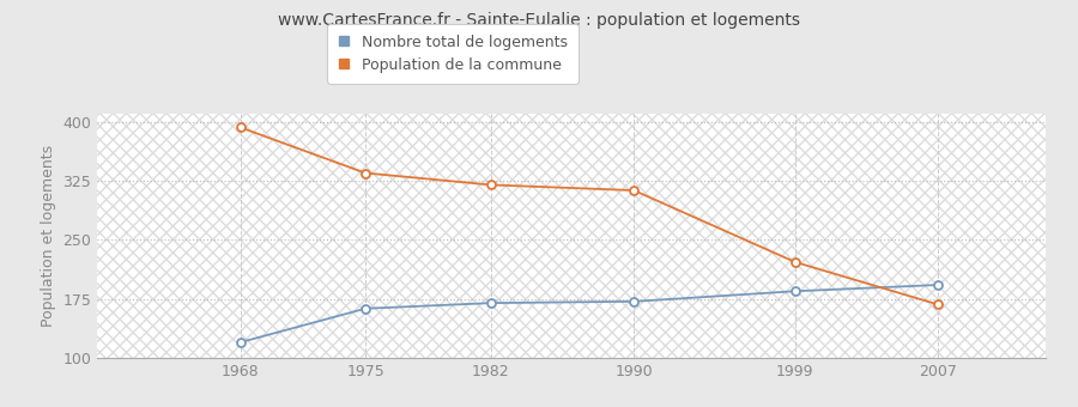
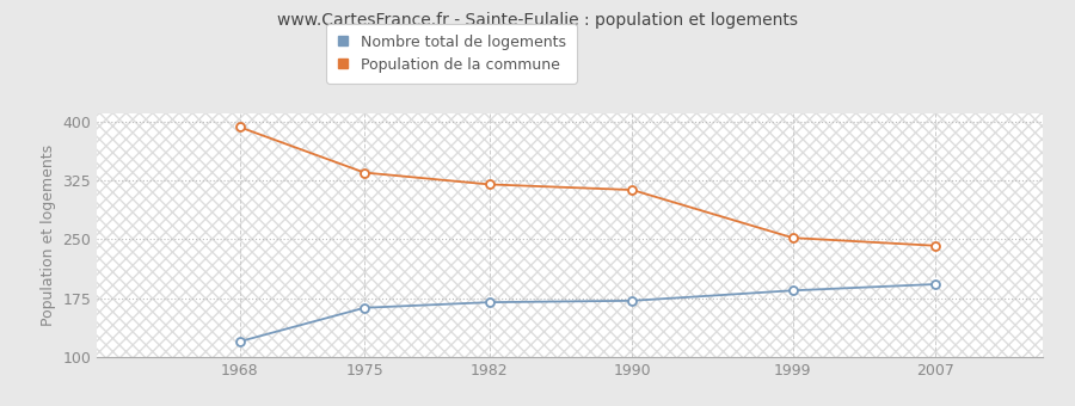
Population de la commune/1999: 222 -> 252
Population de la commune/2007: 168 -> 242
